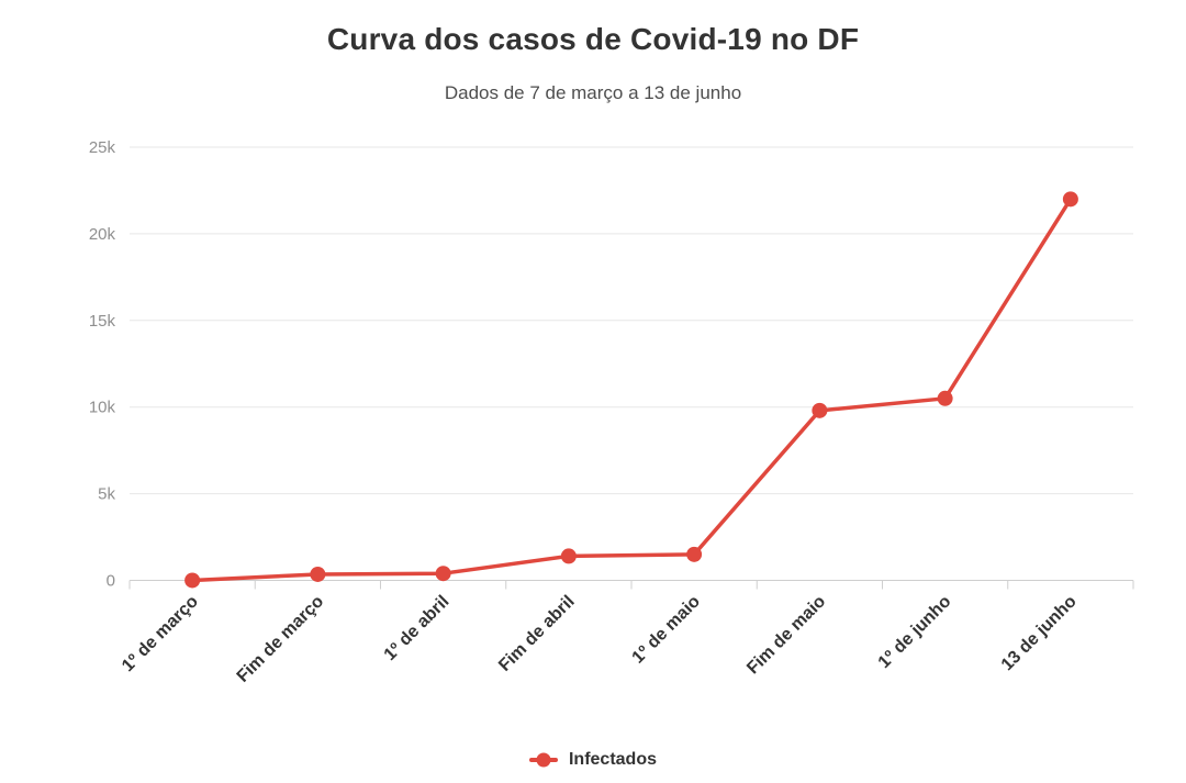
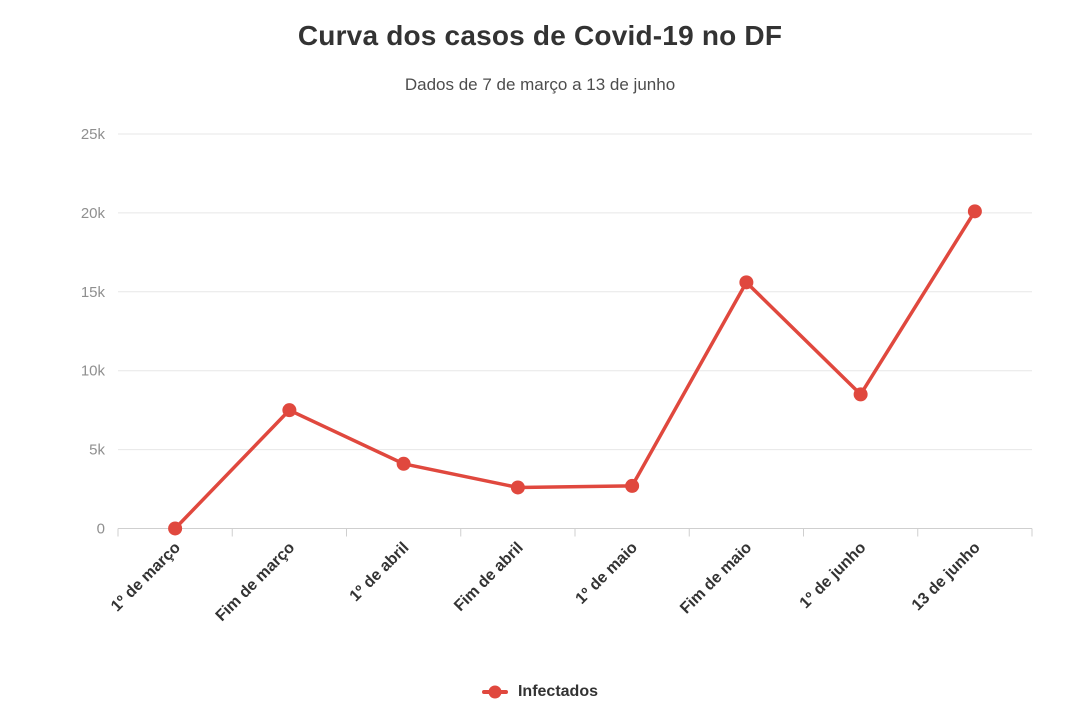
Fim de março: 0.4k -> 7.5k
1º de abril: 0.4k -> 4.1k
Fim de abril: 1.4k -> 2.6k
1º de maio: 1.5k -> 2.7k
Fim de maio: 9.8k -> 15.6k
1º de junho: 10.5k -> 8.5k
13 de junho: 22.0k -> 20.1k
